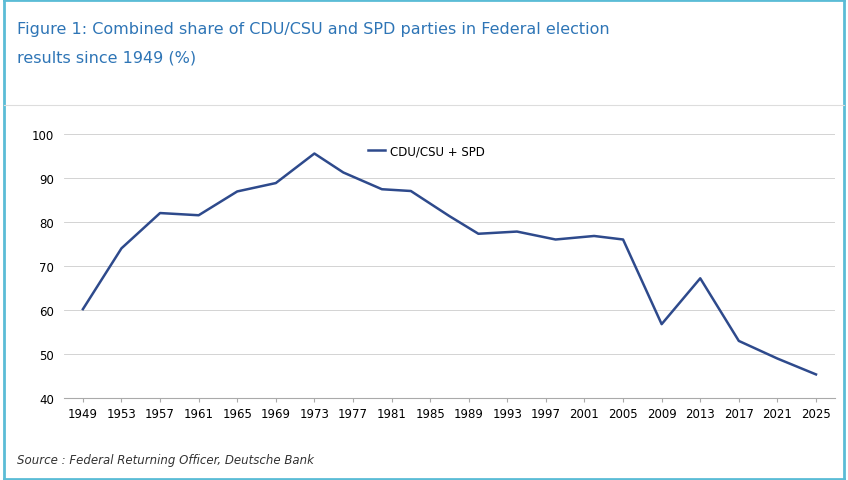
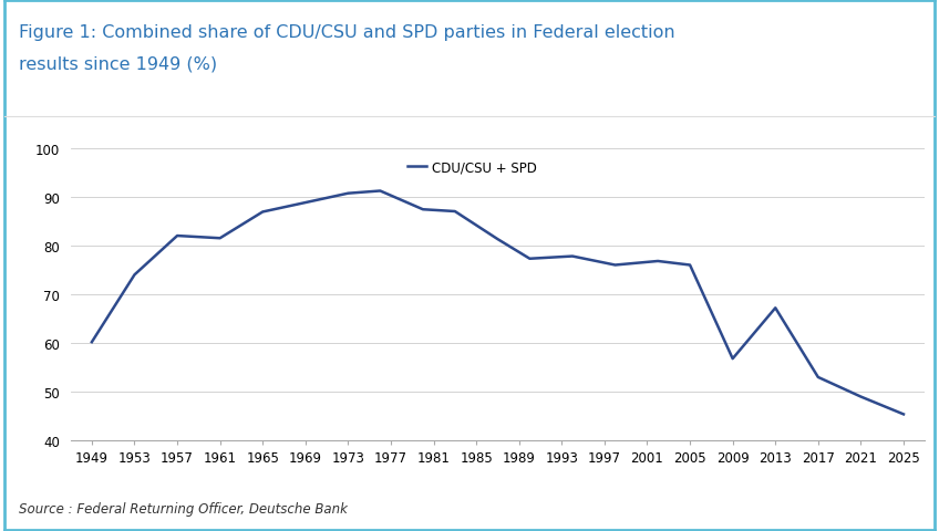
1973: 95.5 -> 90.7
